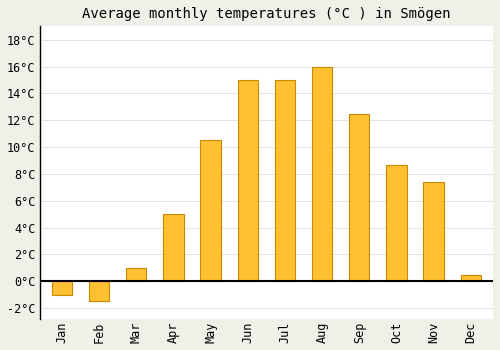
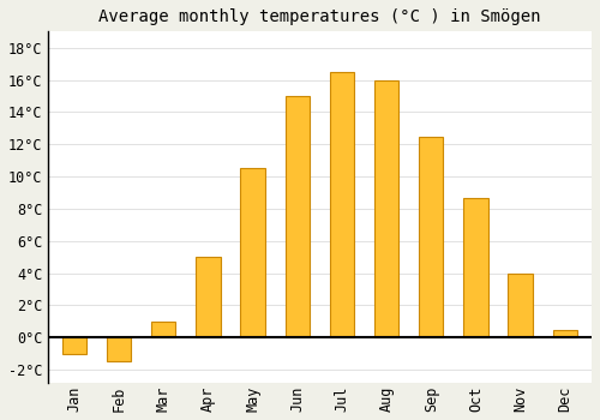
Jul: 15.0°C -> 16.5°C
Nov: 7.4°C -> 4.0°C
